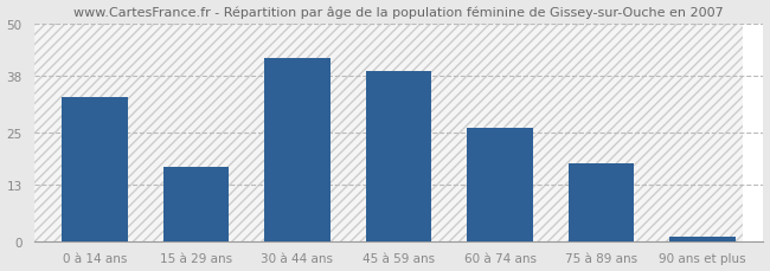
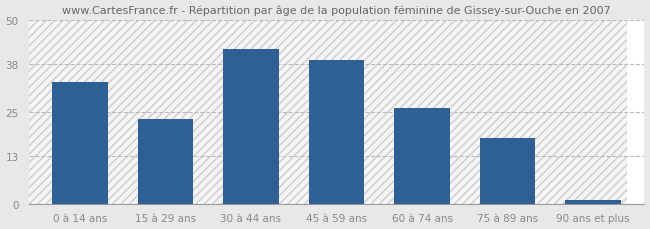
15 à 29 ans: 17 -> 23
